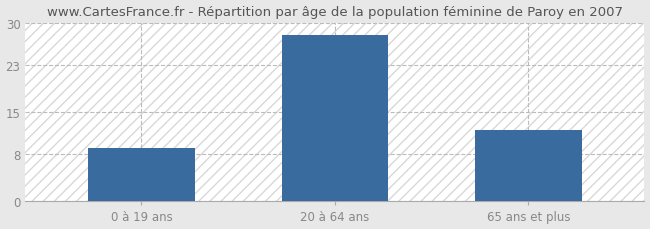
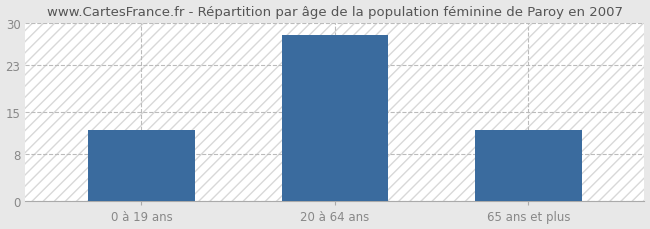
0 à 19 ans: 9 -> 12
